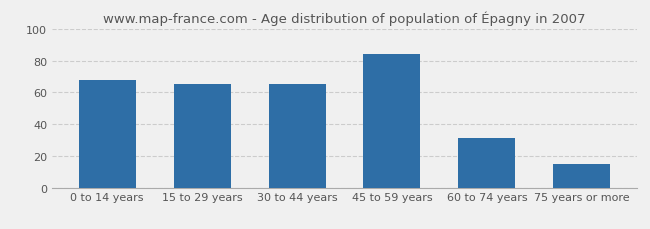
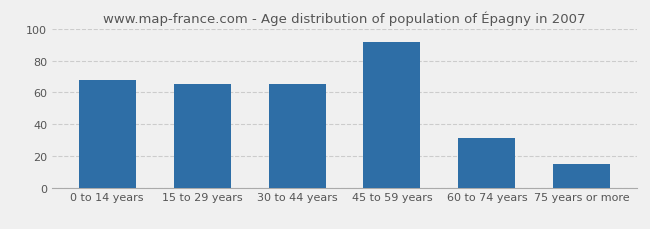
45 to 59 years: 84 -> 92
